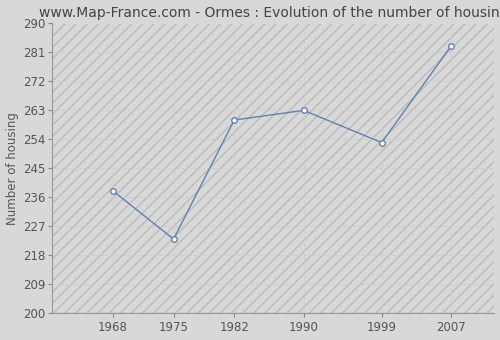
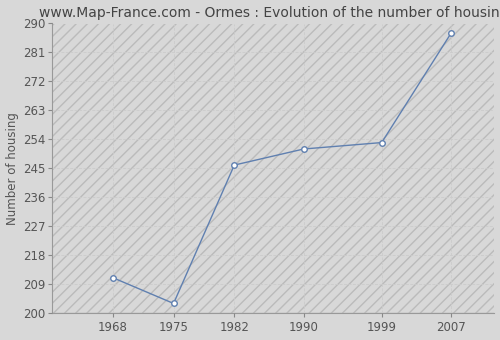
1968: 238 -> 211
1975: 223 -> 203
1982: 260 -> 246
1990: 263 -> 251
2007: 283 -> 287
